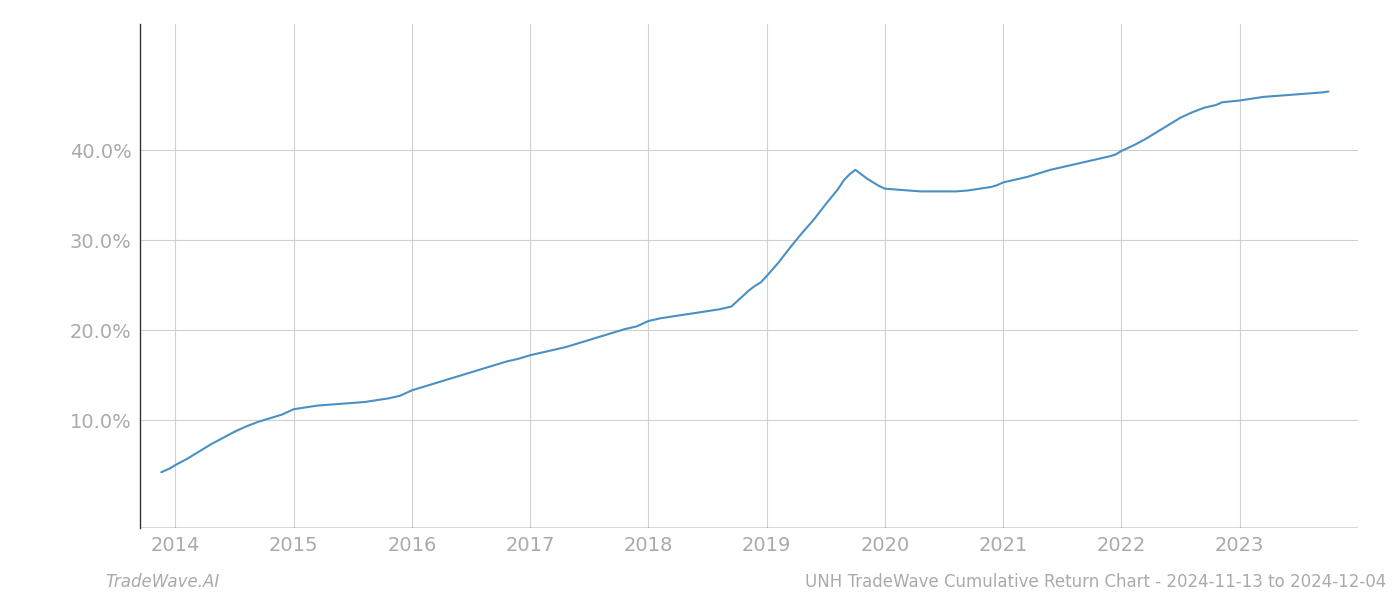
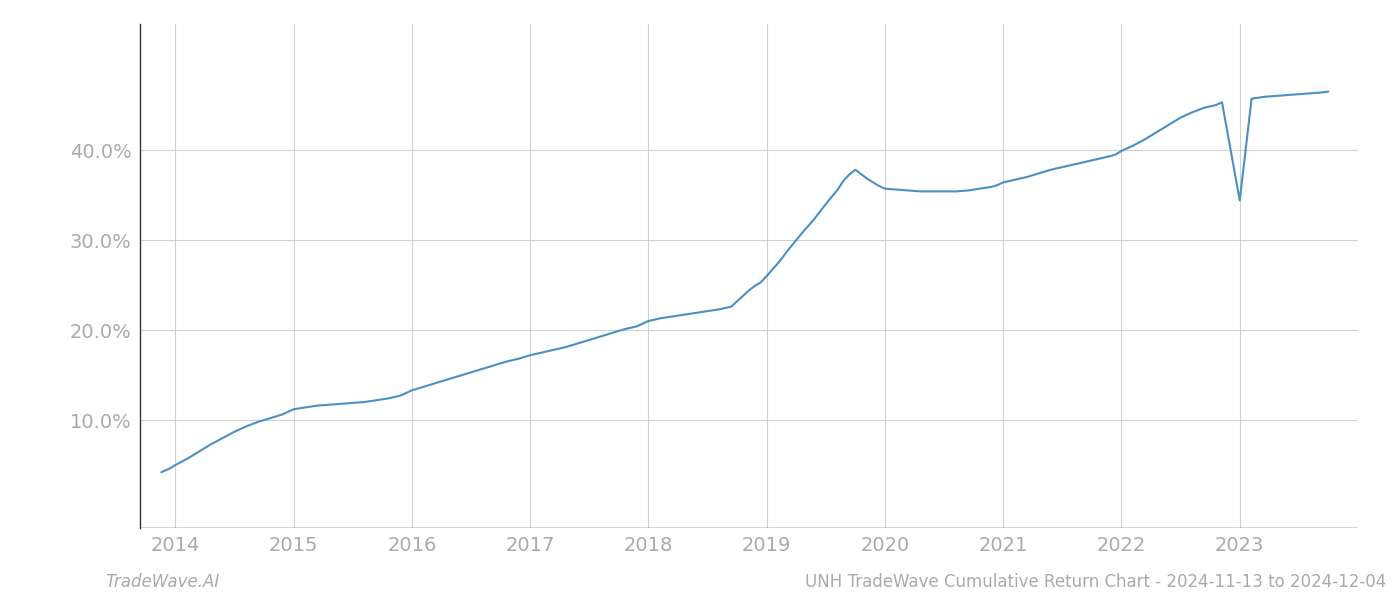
2023: 45.5% -> 34.4%
